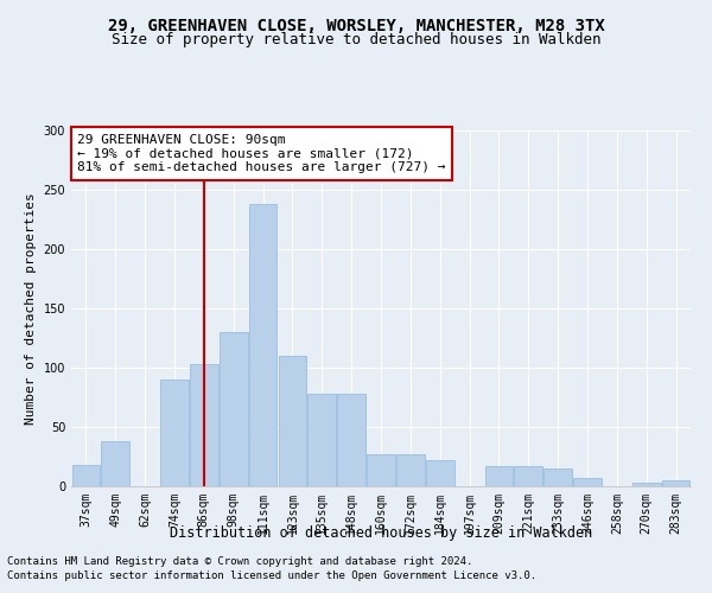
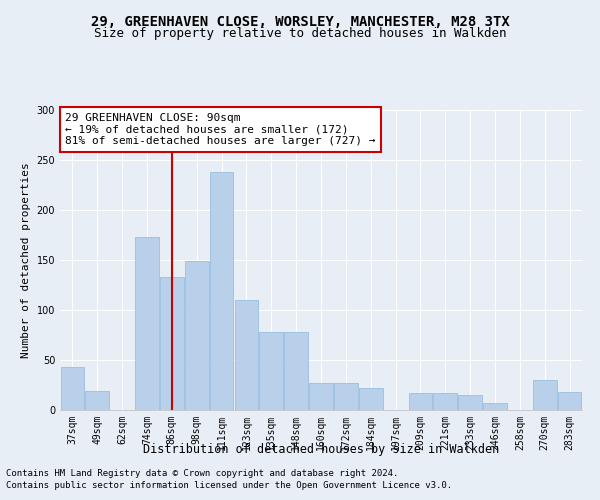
37sqm: 18 -> 43
49sqm: 38 -> 19
74sqm: 90 -> 173
86sqm: 103 -> 133
98sqm: 130 -> 149
270sqm: 3 -> 30
283sqm: 5 -> 18
